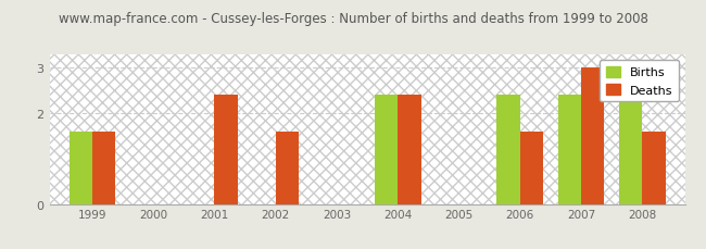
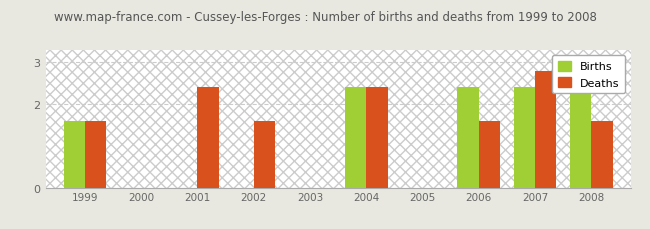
Deaths/2007: 3.0 -> 2.8
